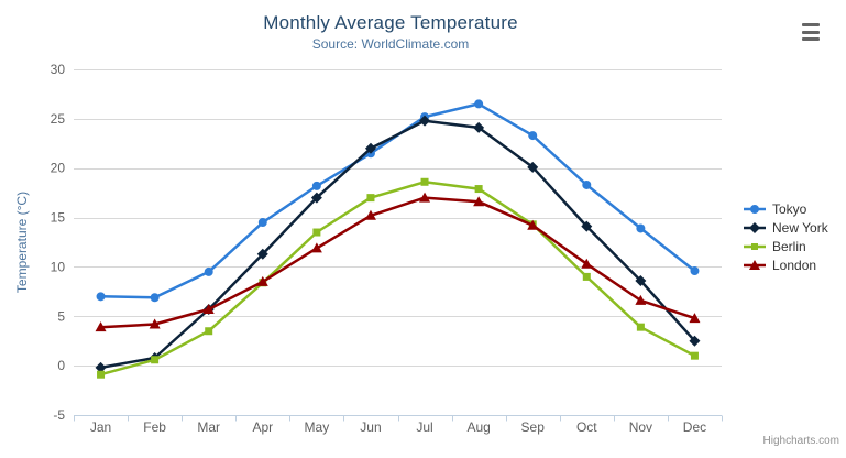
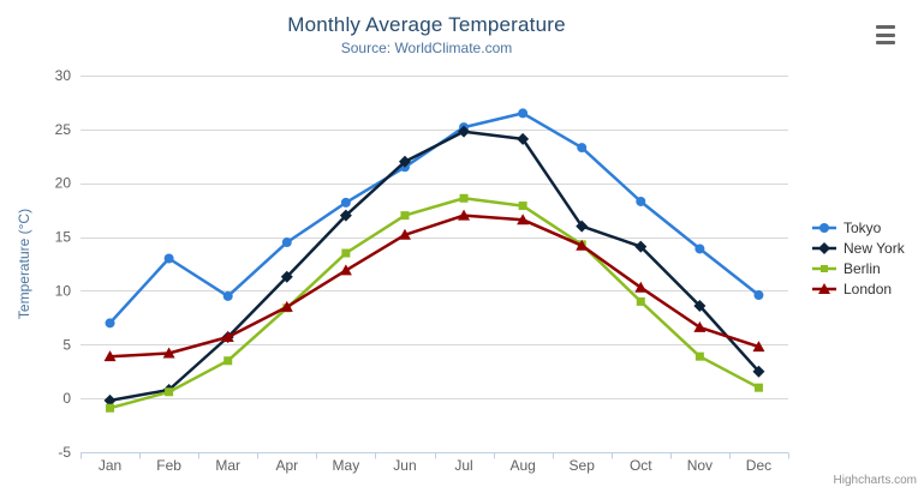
Tokyo/Feb: 7 -> 13
New York/Sep: 20 -> 16
